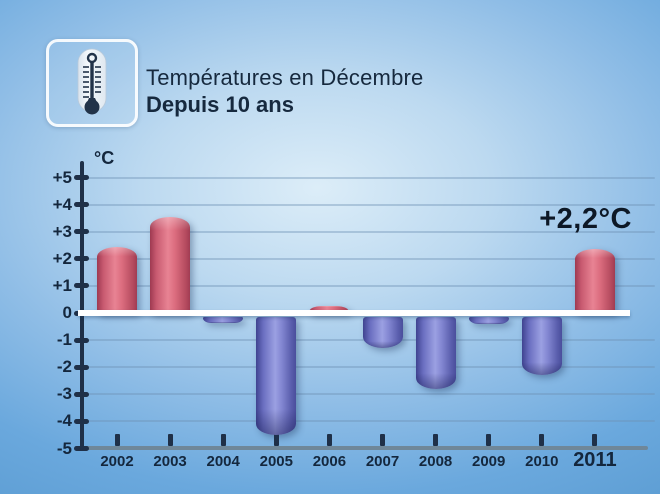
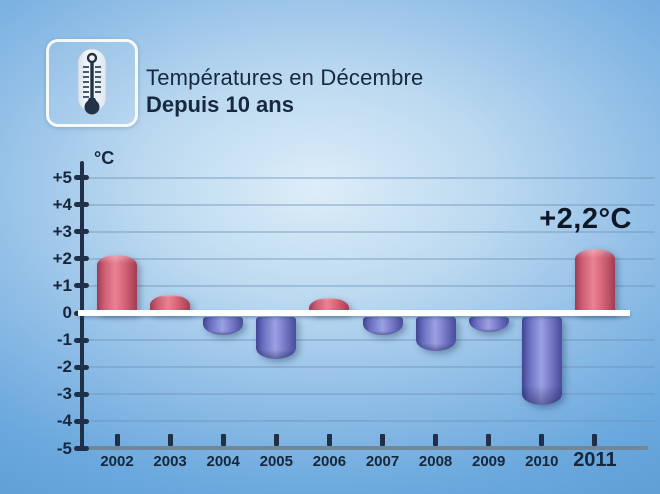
2002: 2.3 -> 2.0
2003: 3.4 -> 0.5
2004: -0.2 -> -0.8
2005: -4.5 -> -1.7
2006: 0.1 -> 0.4
2007: -1.3 -> -0.8
2008: -2.8 -> -1.4
2009: -0.4 -> -0.7
2010: -2.3 -> -3.4
